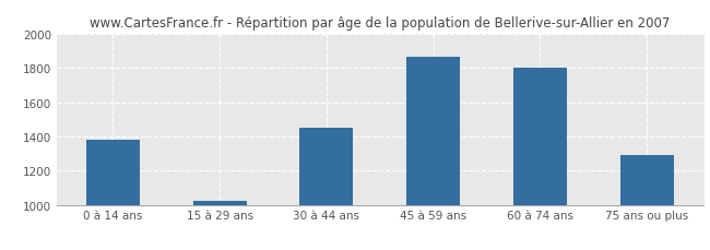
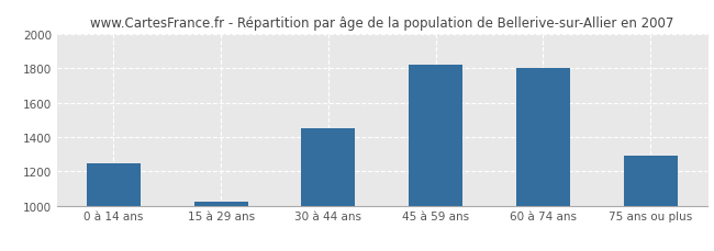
0 à 14 ans: 1380 -> 1240
45 à 59 ans: 1870 -> 1820
